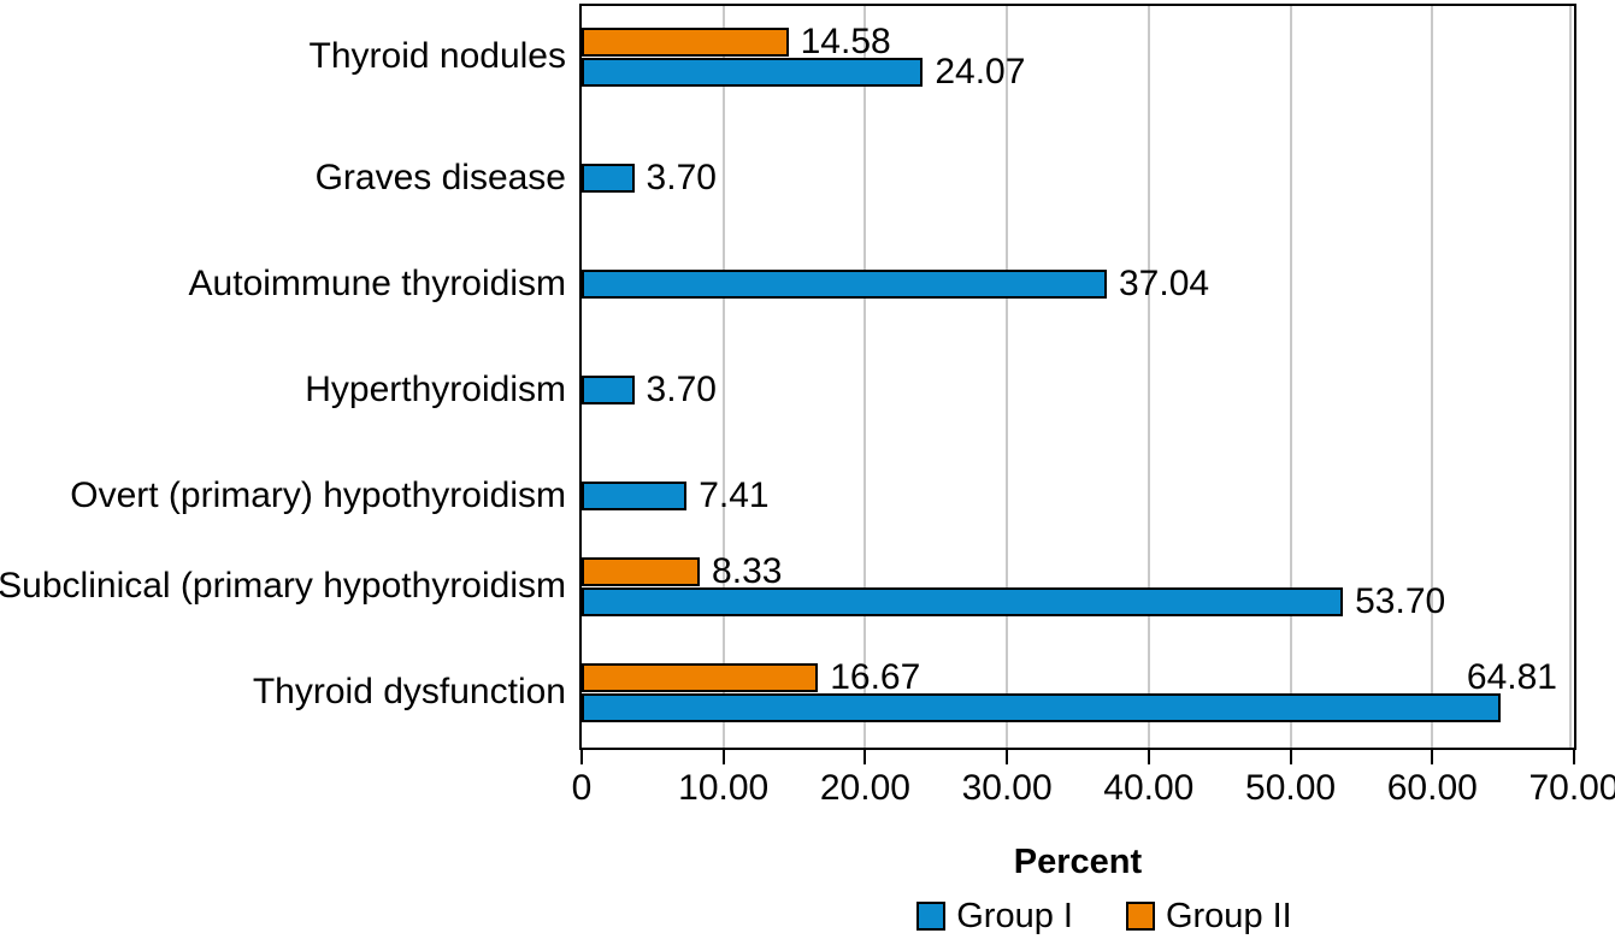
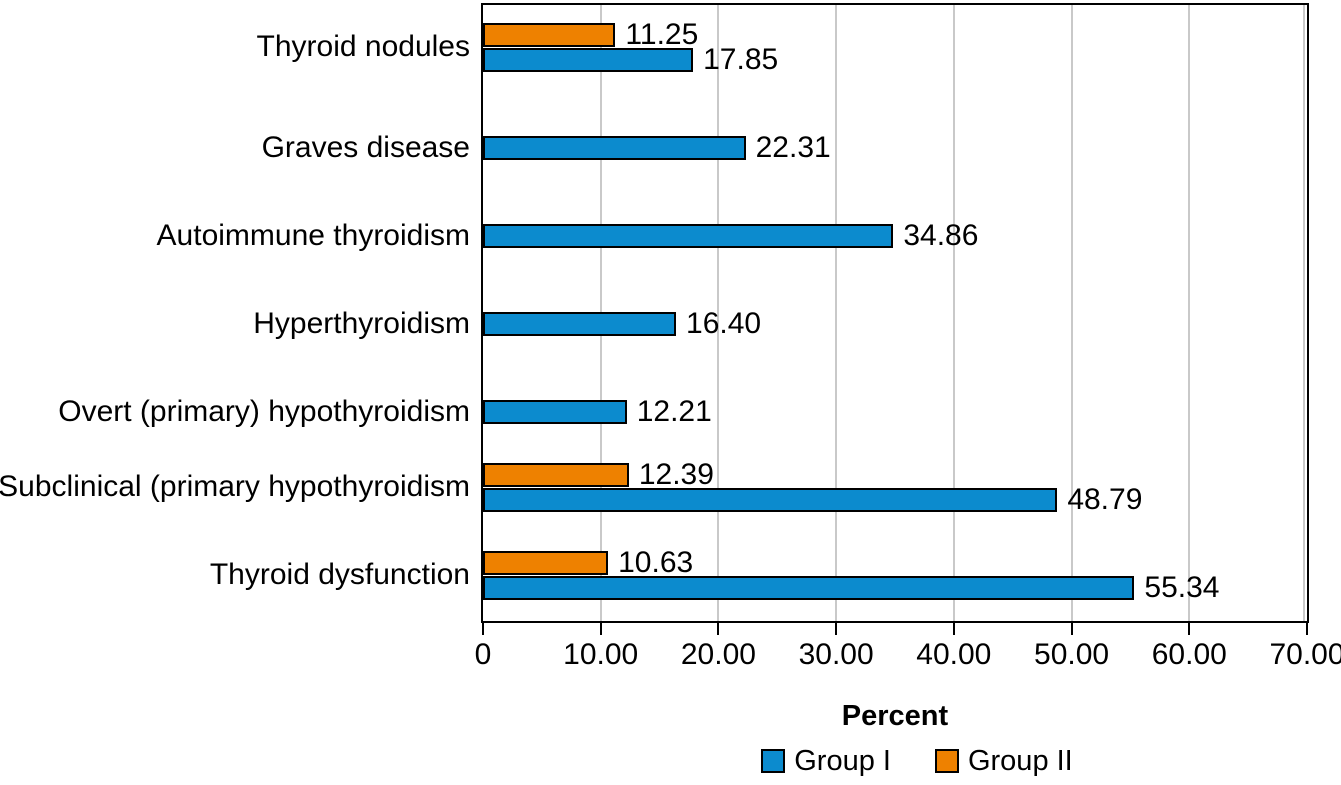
Group I/Thyroid nodules: 24.07 -> 17.85
Group II/Thyroid nodules: 14.58 -> 11.25
Group I/Graves disease: 3.70 -> 22.31
Group I/Autoimmune thyroidism: 37.04 -> 34.86
Group I/Hyperthyroidism: 3.70 -> 16.40
Group I/Overt (primary) hypothyroidism: 7.41 -> 12.21
Group I/Subclinical (primary hypothyroidism: 53.70 -> 48.79
Group II/Subclinical (primary hypothyroidism: 8.33 -> 12.39
Group I/Thyroid dysfunction: 64.81 -> 55.34
Group II/Thyroid dysfunction: 16.67 -> 10.63
